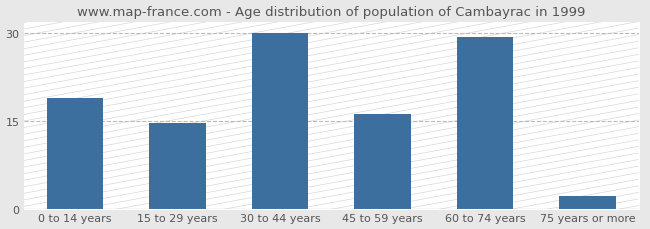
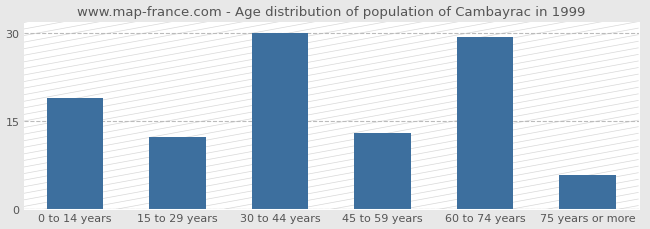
15 to 29 years: 14.7 -> 12.4
45 to 59 years: 16.3 -> 13.0
75 years or more: 2.3 -> 5.8
